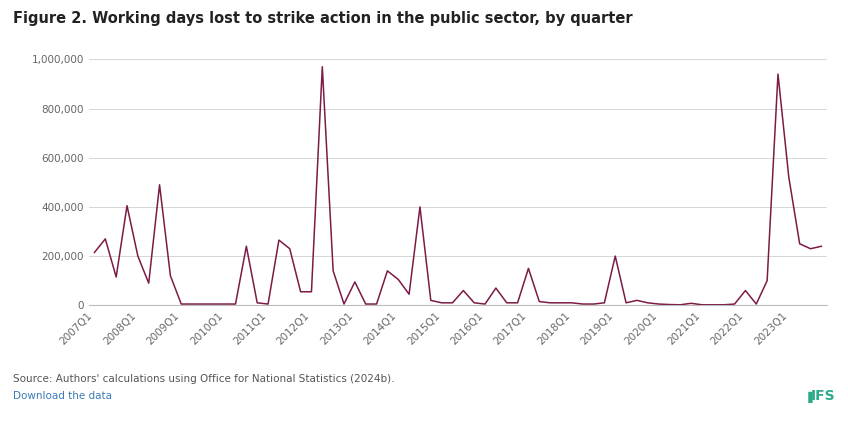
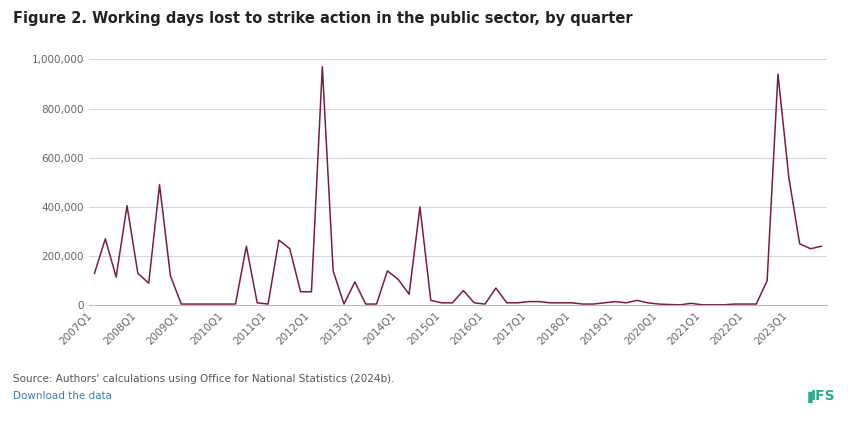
2007Q1: 215,000 -> 130,000
2008Q1: 200,000 -> 130,000
2017Q1: 150,000 -> 15,000
2019Q1: 200,000 -> 15,000
2022Q1: 60,000 -> 5,000
